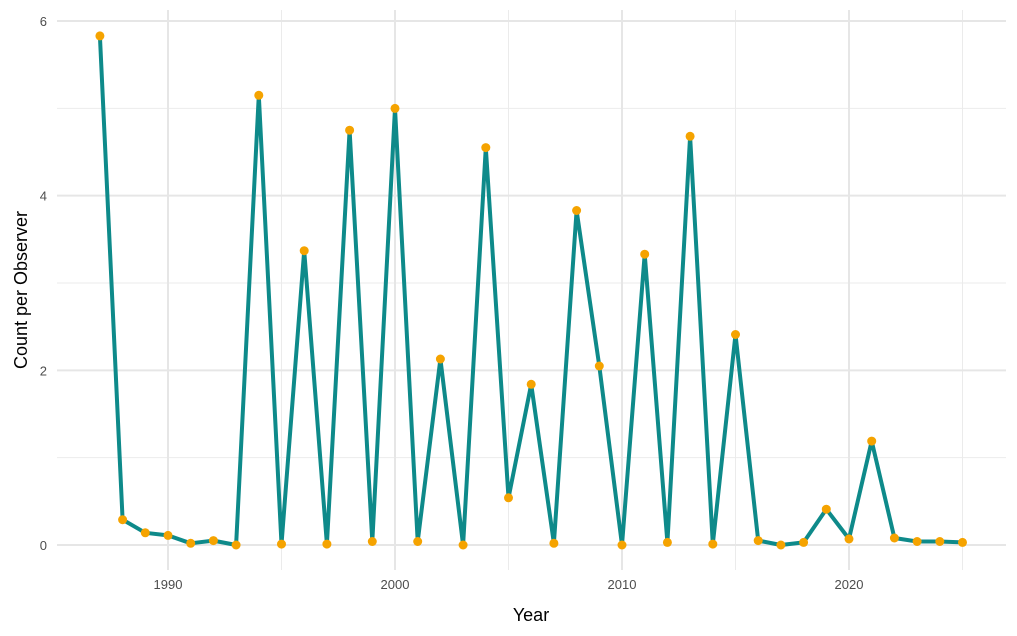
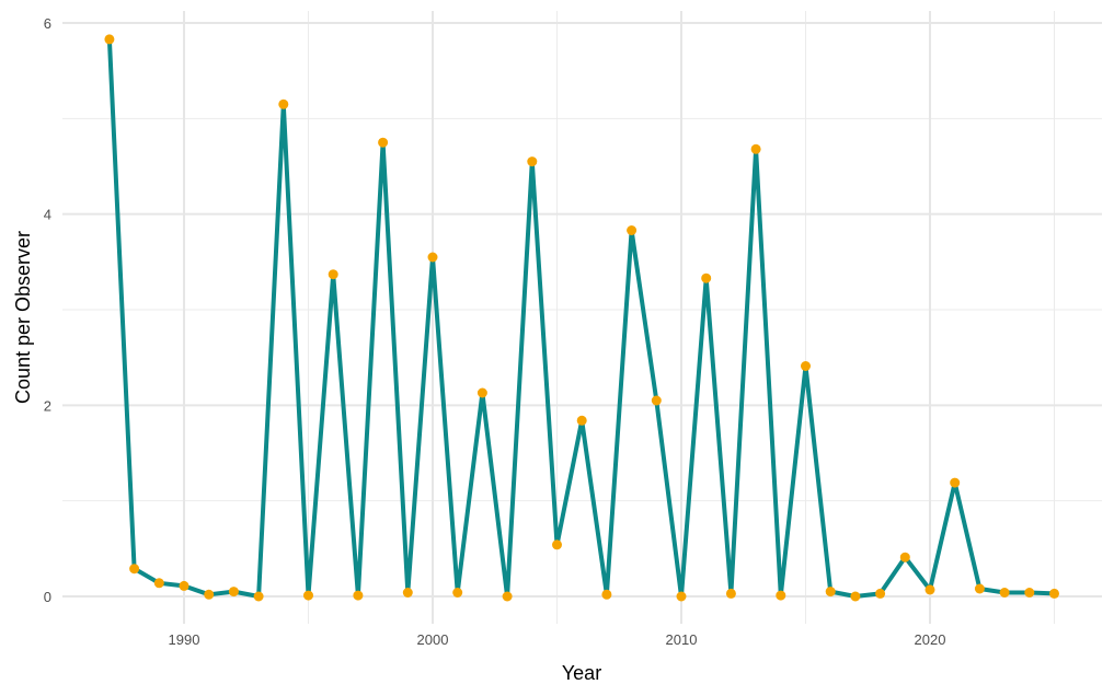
2000: 5.0 -> 3.5
